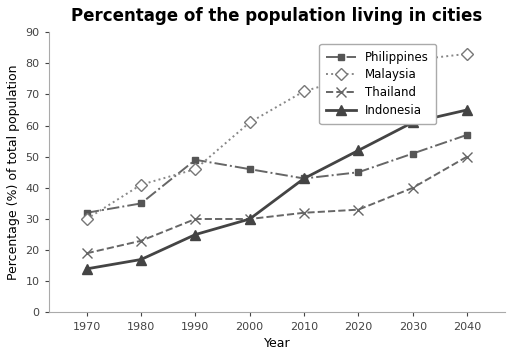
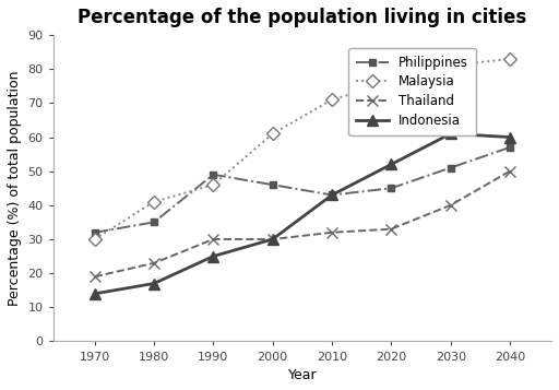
Indonesia/2040: 65 -> 60
